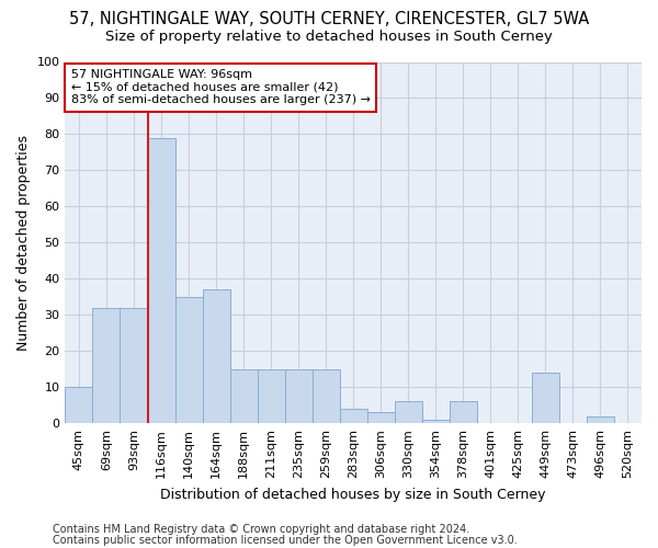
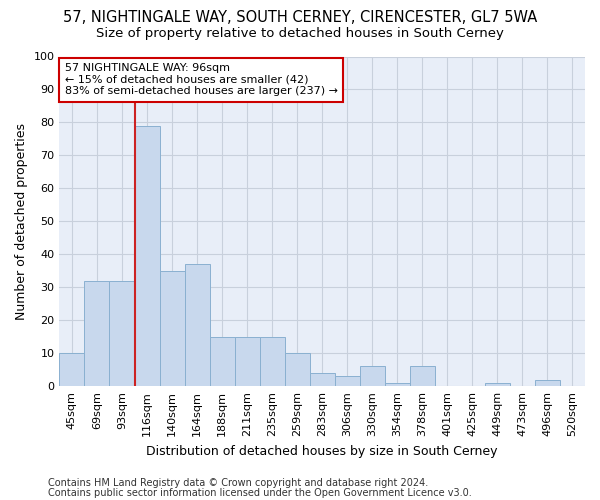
259sqm: 15 -> 10
449sqm: 14 -> 1
